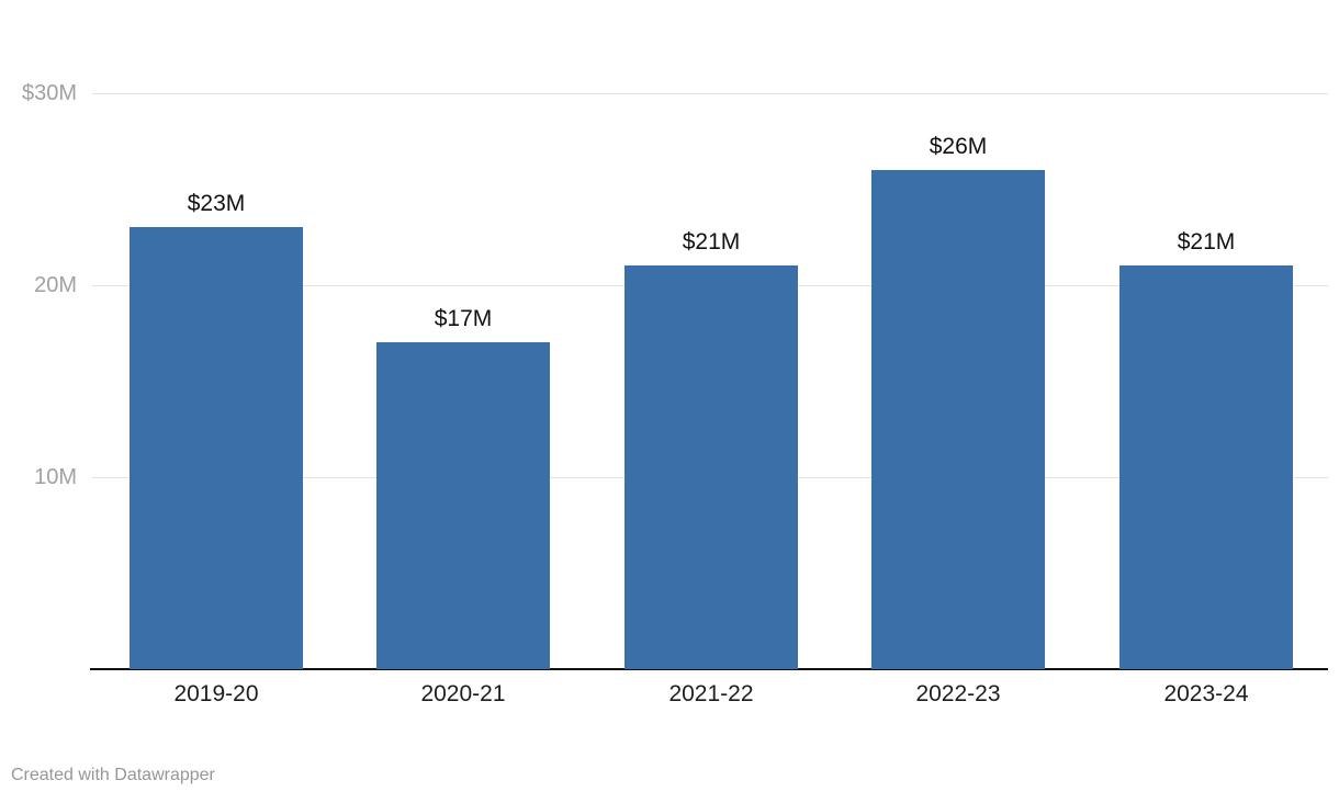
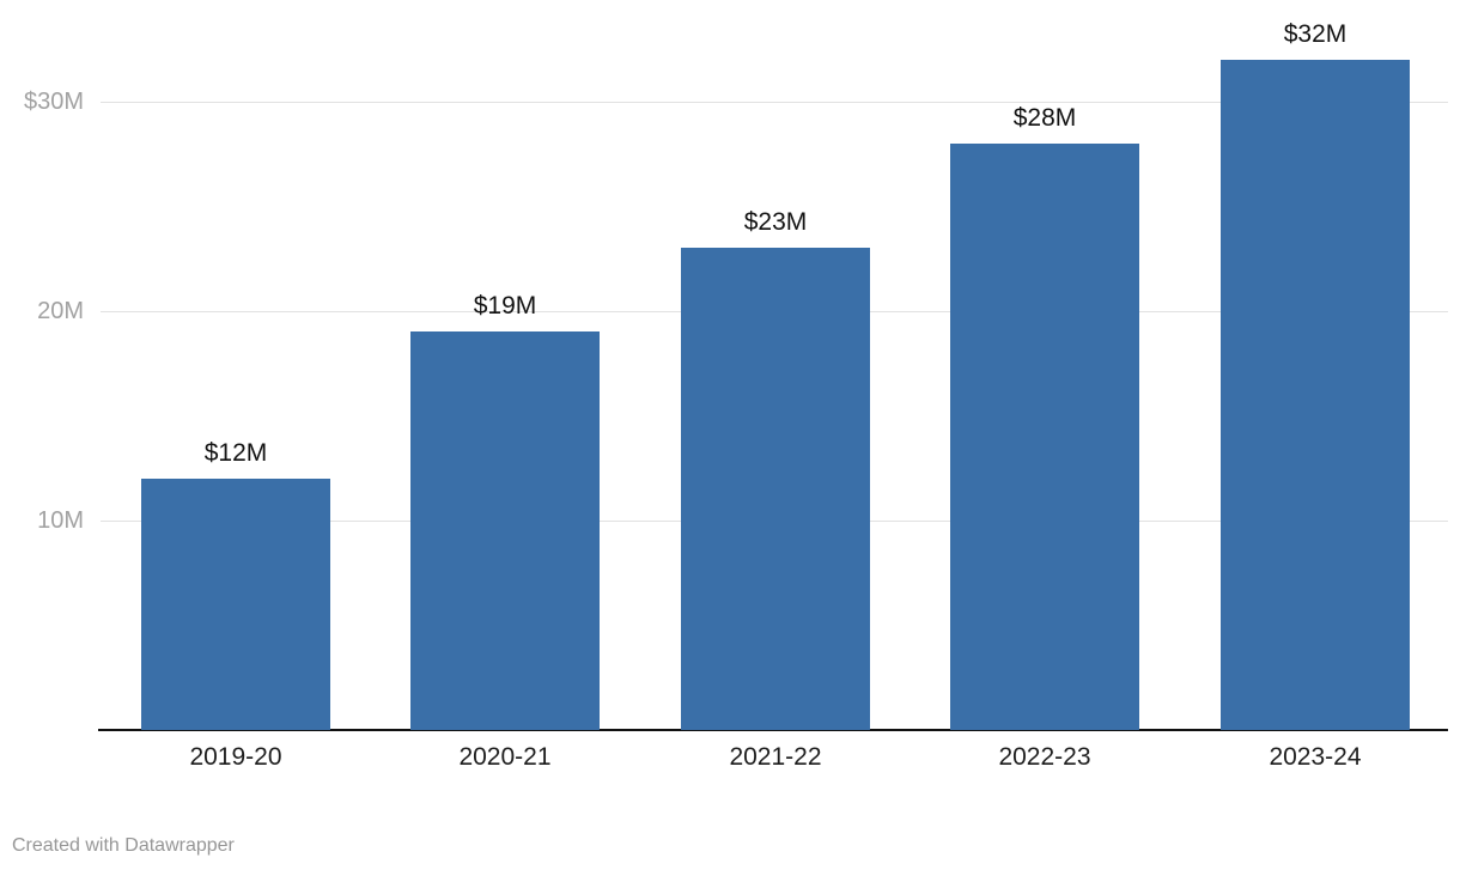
2019-20: $23M -> $12M
2020-21: $17M -> $19M
2021-22: $21M -> $23M
2022-23: $26M -> $28M
2023-24: $21M -> $32M
